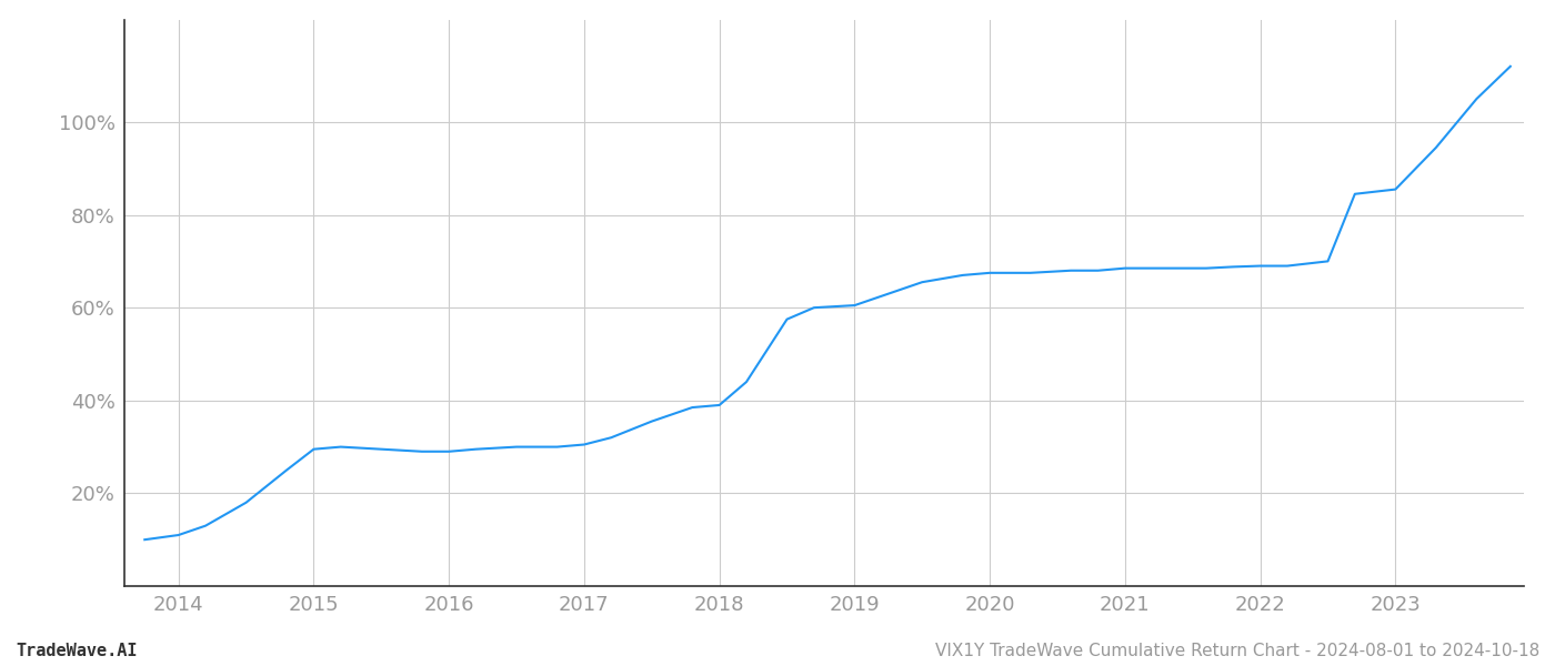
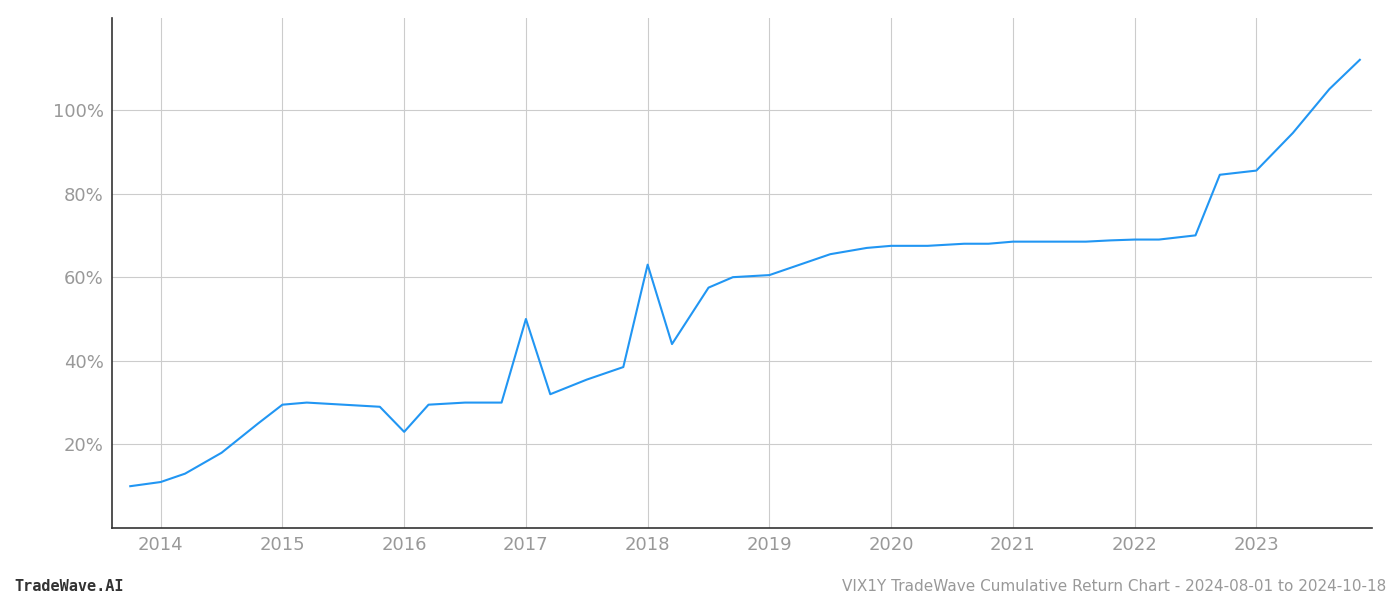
2016: 29.0% -> 23.0%
2017: 30.5% -> 50.0%
2018: 39.0% -> 63.0%
